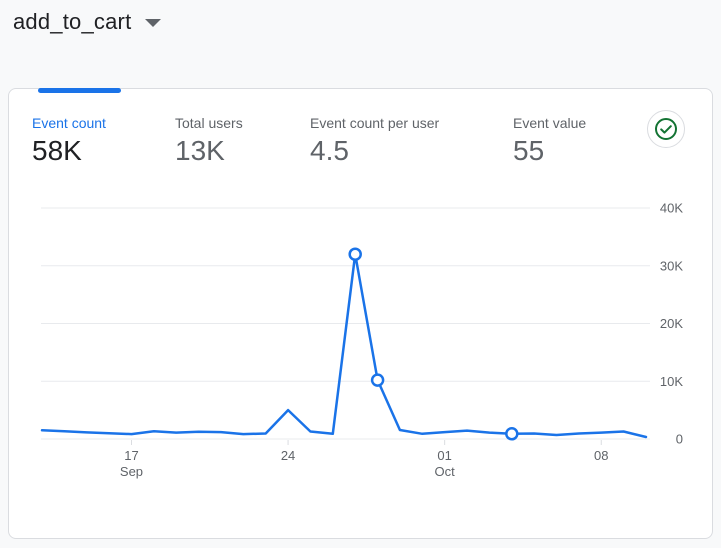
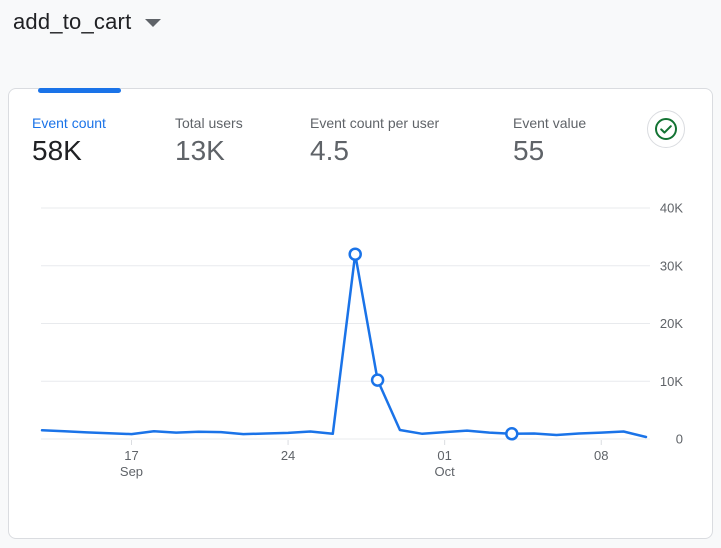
Sep 24: 5K -> 1K
